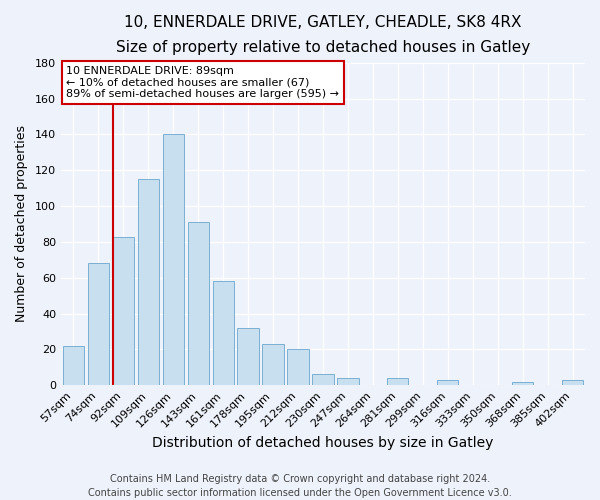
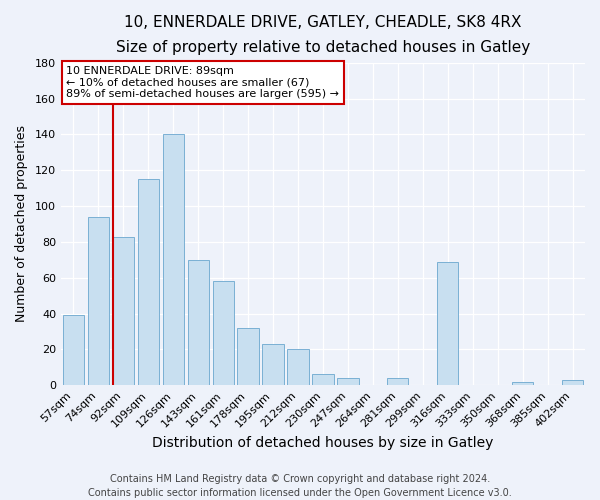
57sqm: 22 -> 39
74sqm: 68 -> 94
143sqm: 91 -> 70
316sqm: 3 -> 69
